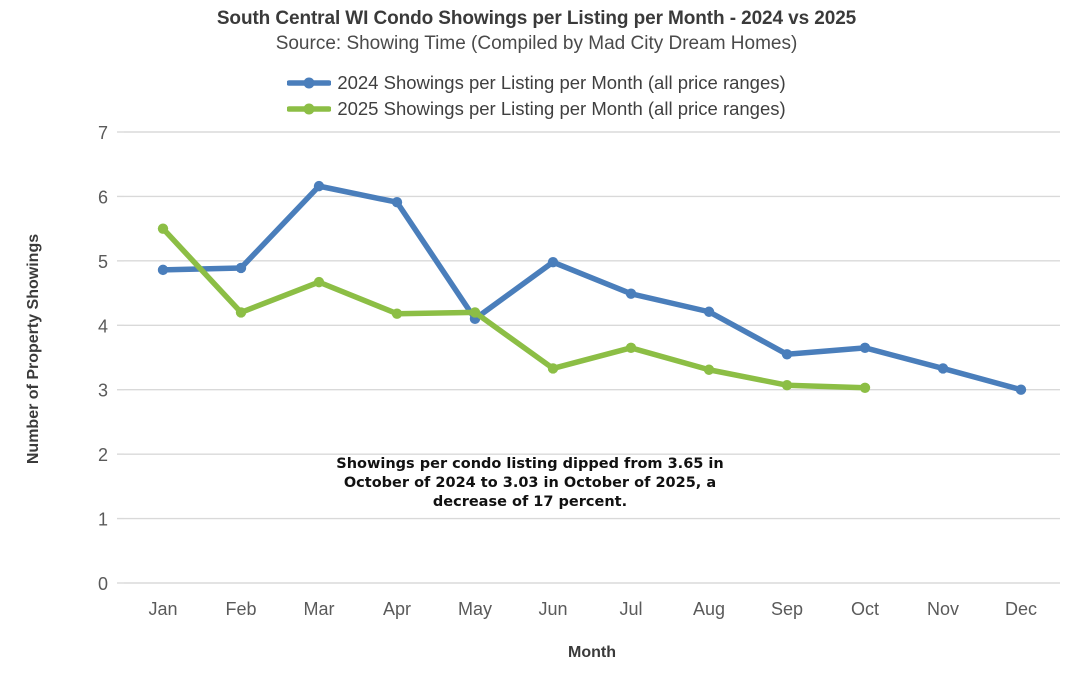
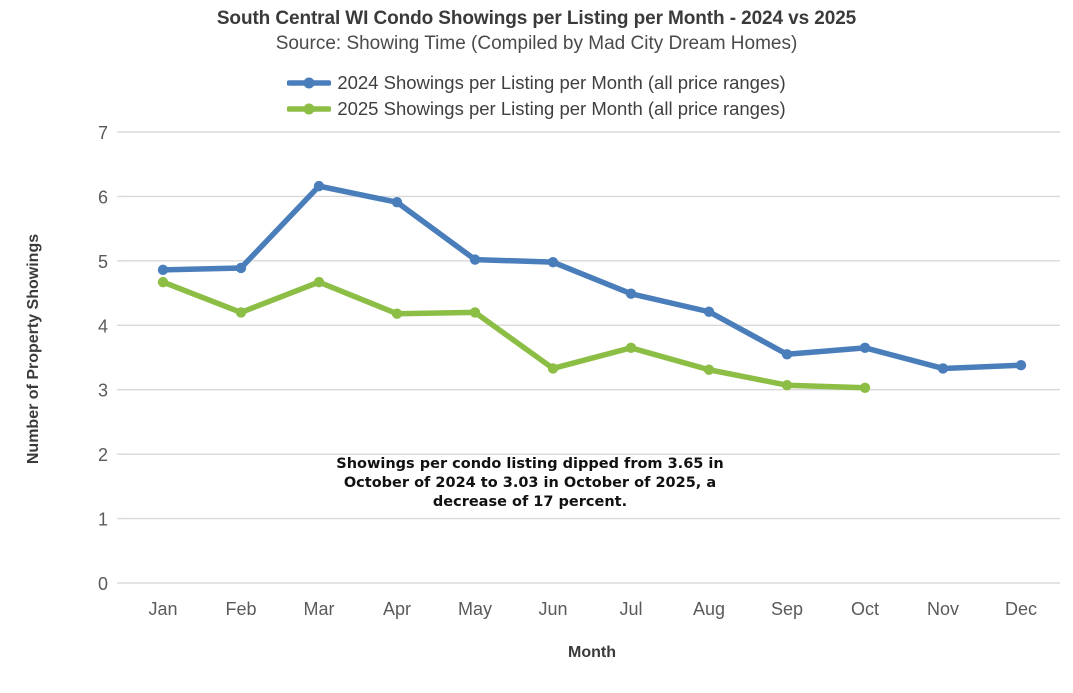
2025 Showings per Listing per Month (all price ranges)/Jan: 5.5 -> 4.7
2024 Showings per Listing per Month (all price ranges)/May: 4.1 -> 5.0
2024 Showings per Listing per Month (all price ranges)/Dec: 3.0 -> 3.4
